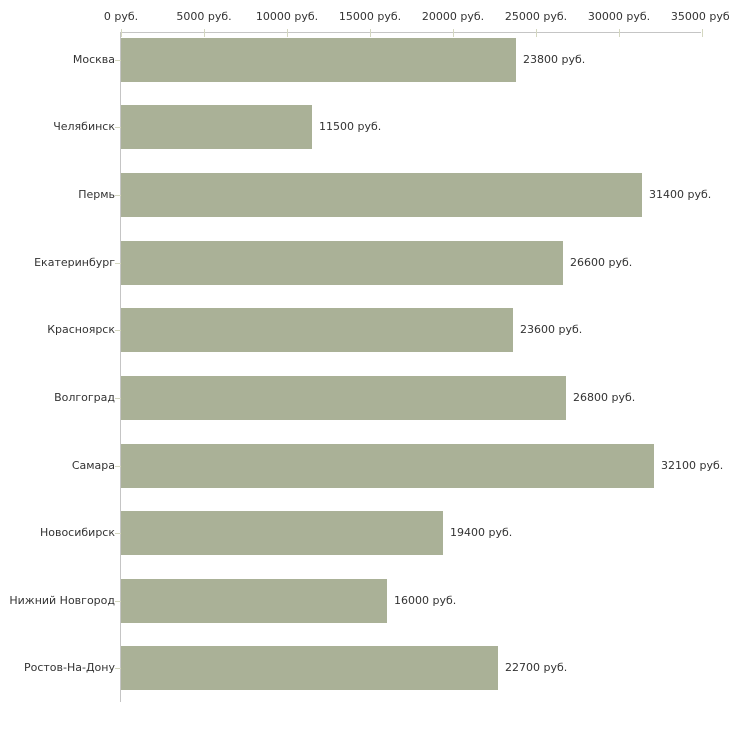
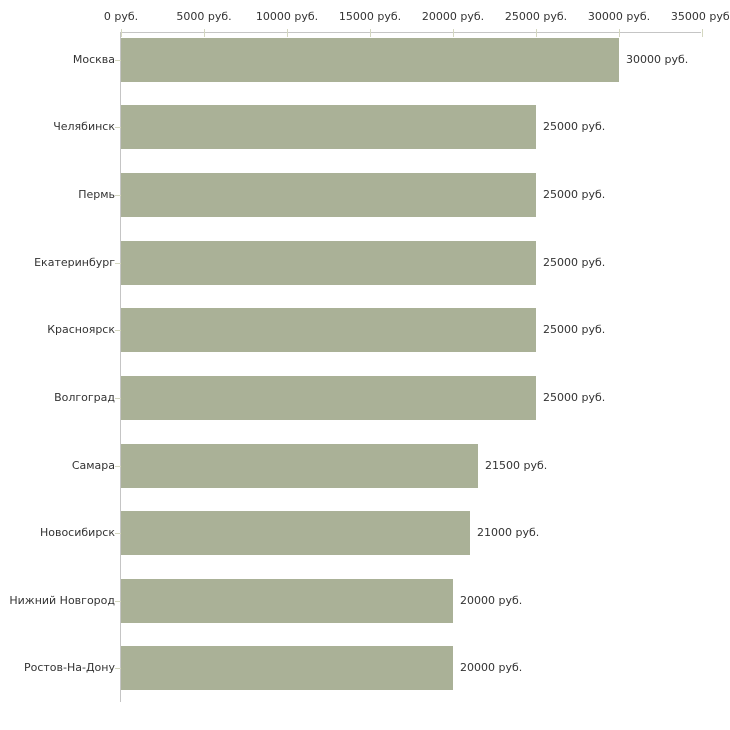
Москва: 23800 -> 30000
Челябинск: 11500 -> 25000
Пермь: 31400 -> 25000
Екатеринбург: 26600 -> 25000
Красноярск: 23600 -> 25000
Волгоград: 26800 -> 25000
Самара: 32100 -> 21500
Новосибирск: 19400 -> 21000
Нижний Новгород: 16000 -> 20000
Ростов-На-Дону: 22700 -> 20000
